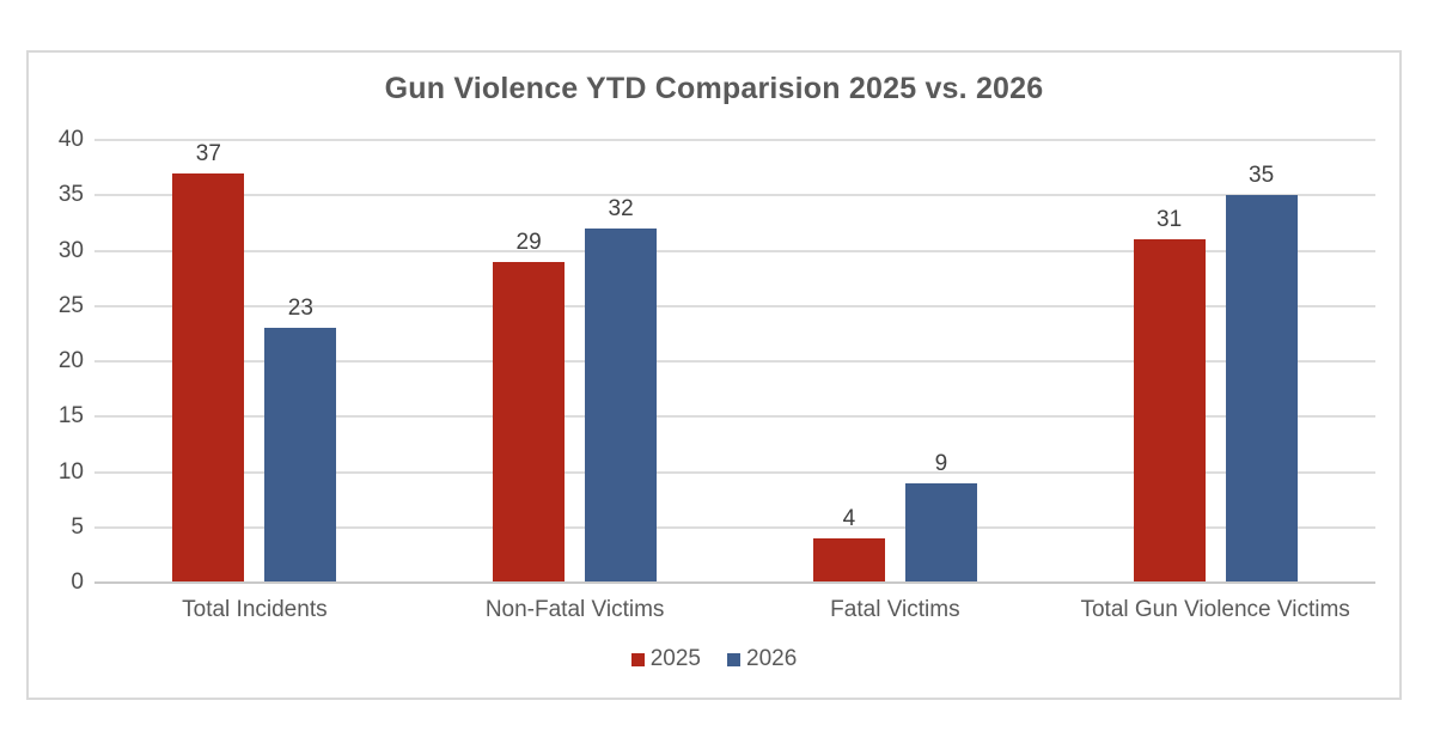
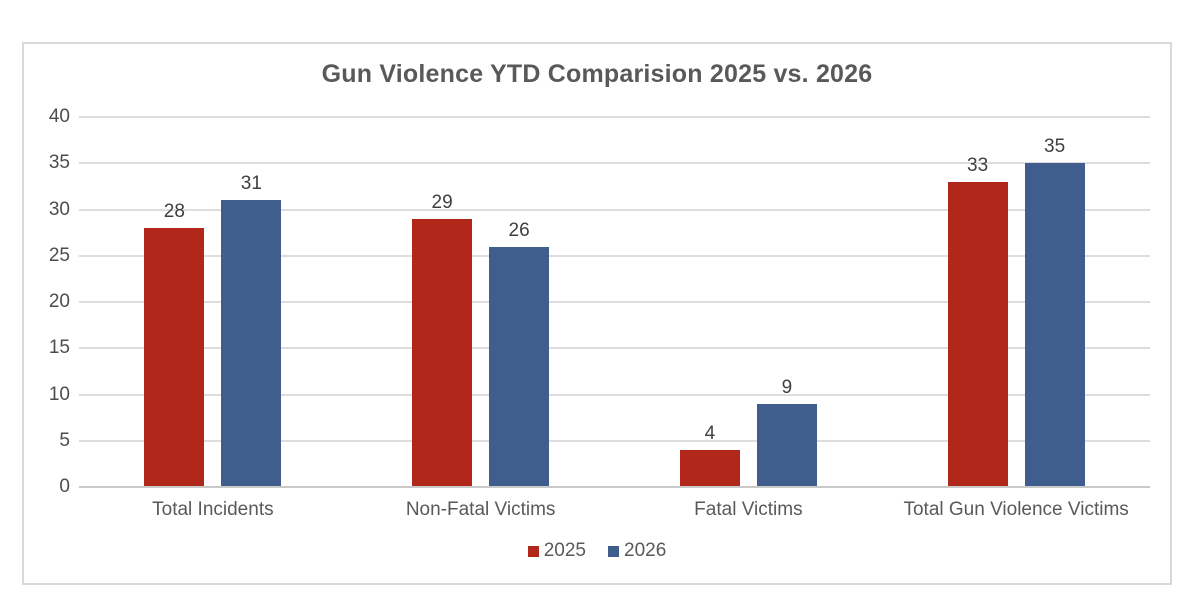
2025/Total Incidents: 37 -> 28
2026/Total Incidents: 23 -> 31
2026/Non-Fatal Victims: 32 -> 26
2025/Total Gun Violence Victims: 31 -> 33
